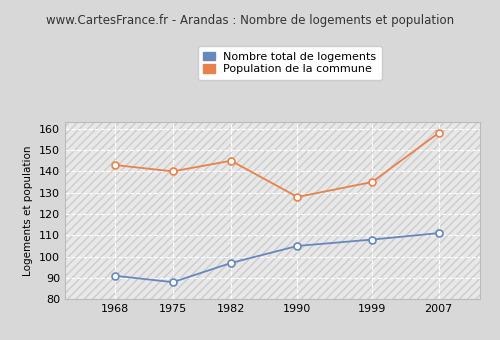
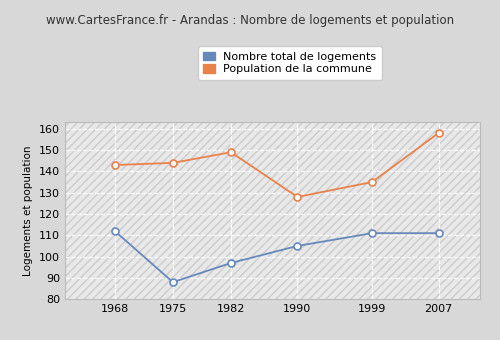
Nombre total de logements/1968: 91 -> 112
Population de la commune/1975: 140 -> 144
Population de la commune/1982: 145 -> 149
Nombre total de logements/1999: 108 -> 111
